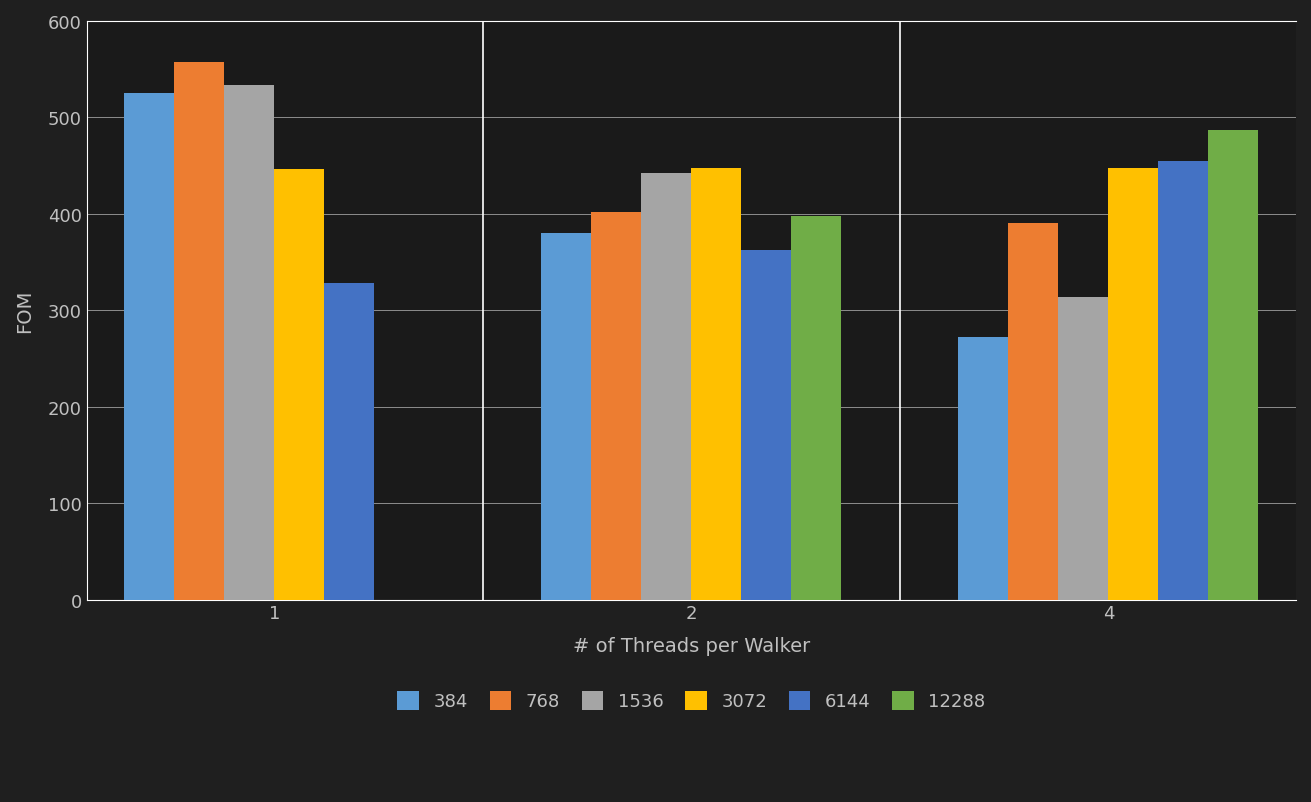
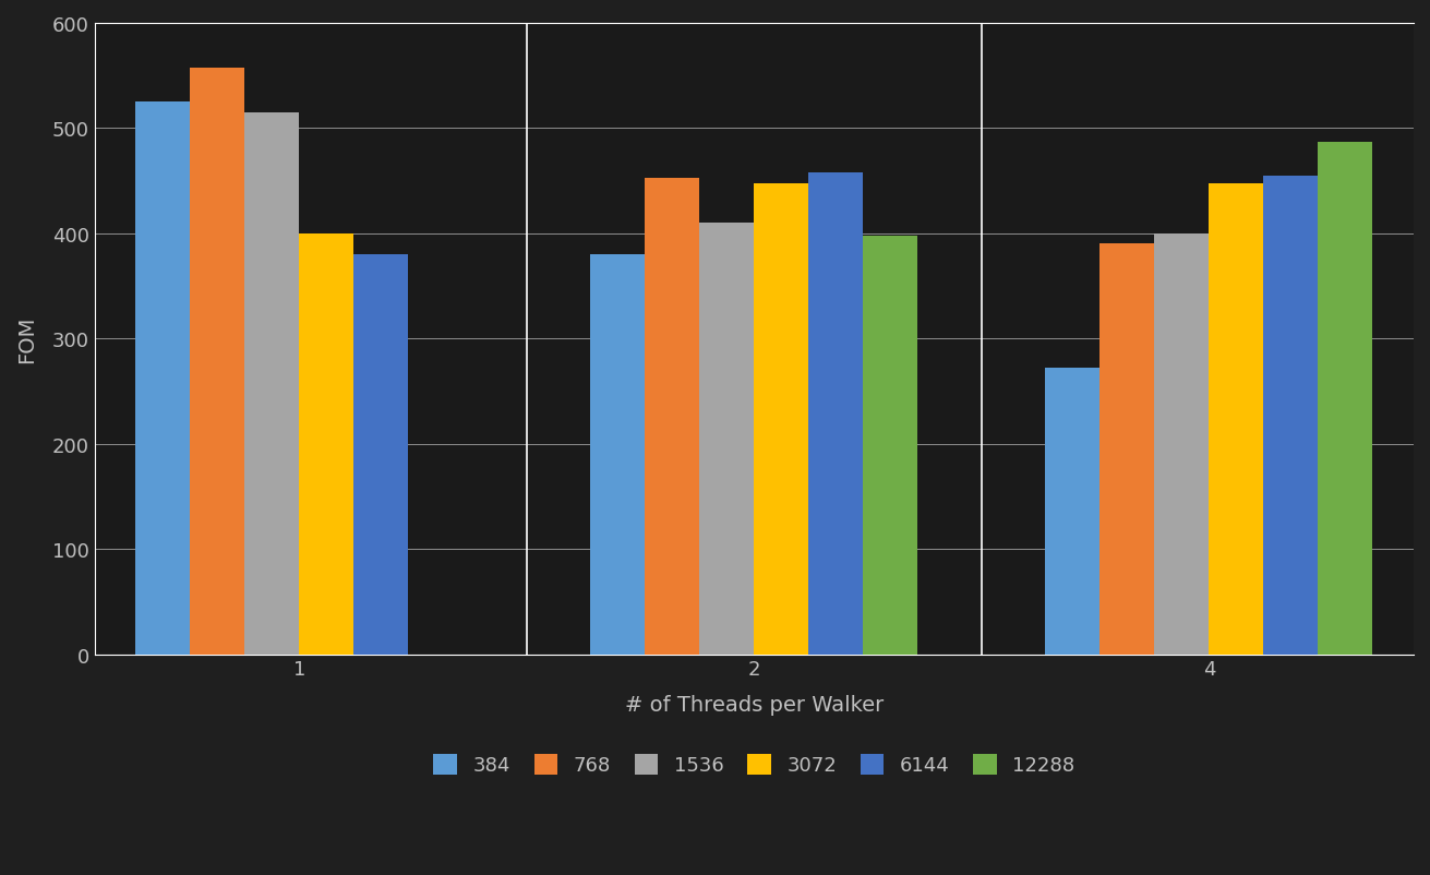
1536/1: 534 -> 515
3072/1: 446 -> 400
6144/1: 328 -> 380
768/2: 402 -> 453
1536/2: 442 -> 410
6144/2: 362 -> 458
1536/4: 314 -> 400
